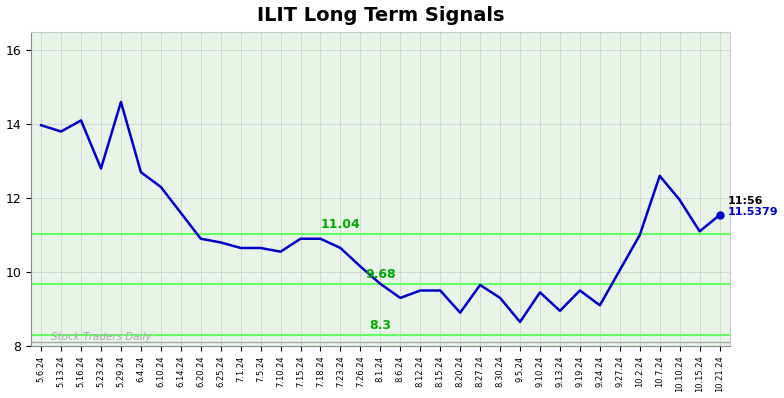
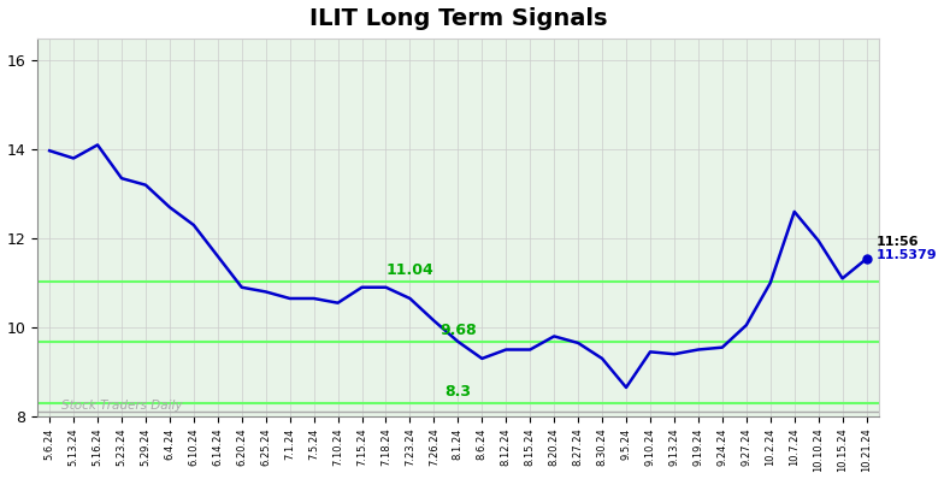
5.23.24: 12.80 -> 13.35
5.29.24: 14.60 -> 13.20
8.20.24: 8.90 -> 9.80
9.13.24: 8.95 -> 9.40
9.24.24: 9.10 -> 9.55
